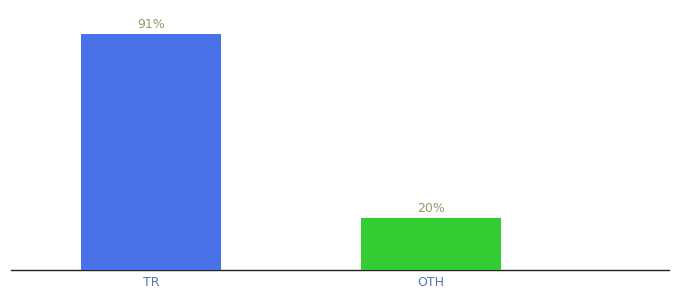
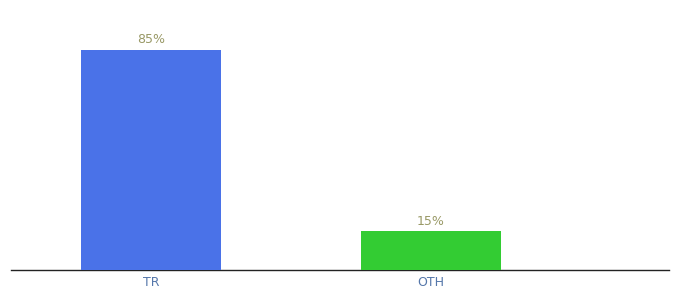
TR: 91% -> 85%
OTH: 20% -> 15%
